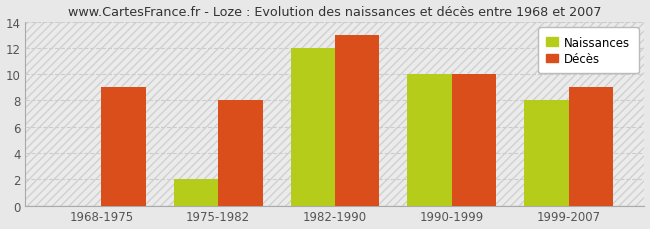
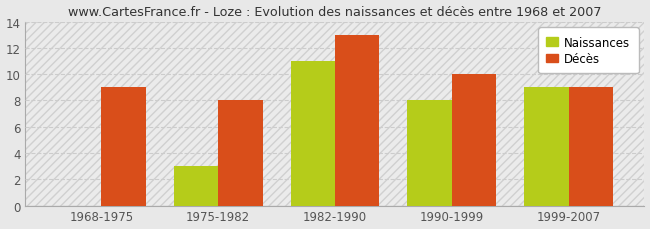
Naissances/1975-1982: 2 -> 3
Naissances/1982-1990: 12 -> 11
Naissances/1990-1999: 10 -> 8
Naissances/1999-2007: 8 -> 9
